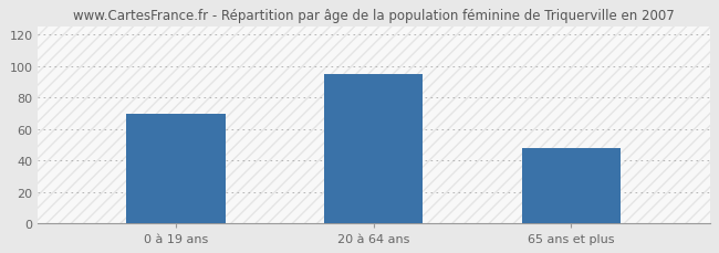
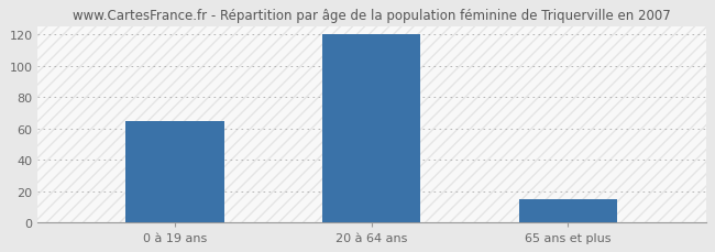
0 à 19 ans: 70 -> 65
20 à 64 ans: 95 -> 120
65 ans et plus: 48 -> 15
